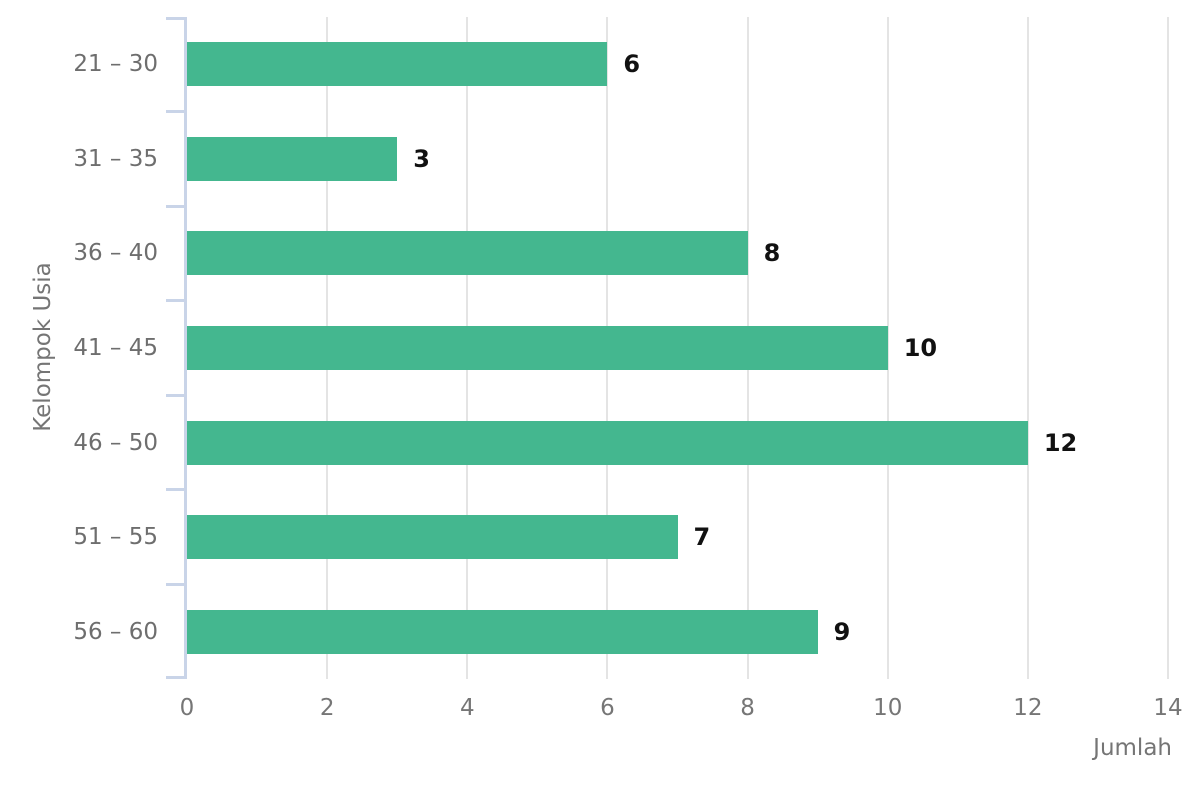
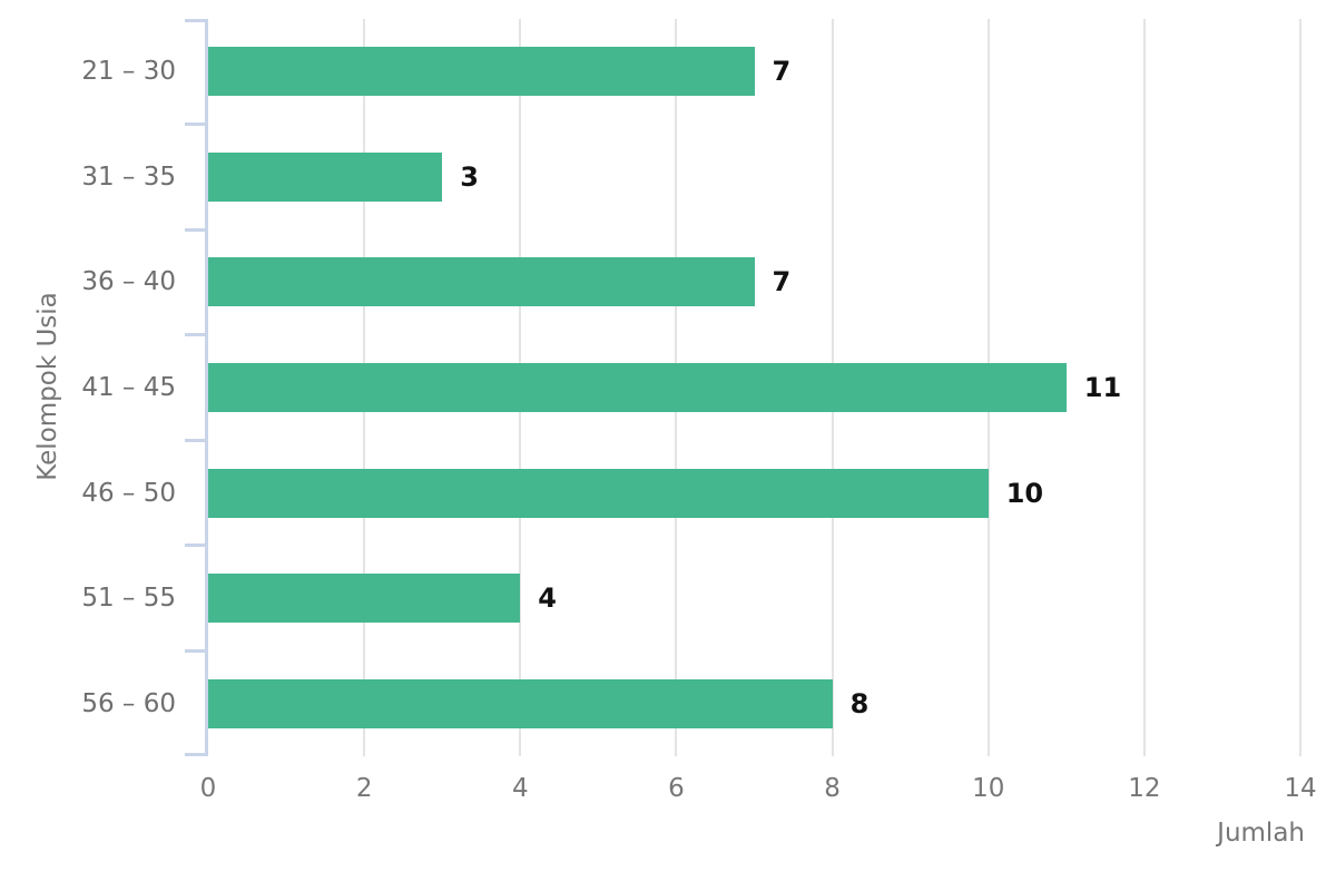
21 – 30: 6 -> 7
36 – 40: 8 -> 7
41 – 45: 10 -> 11
46 – 50: 12 -> 10
51 – 55: 7 -> 4
56 – 60: 9 -> 8
